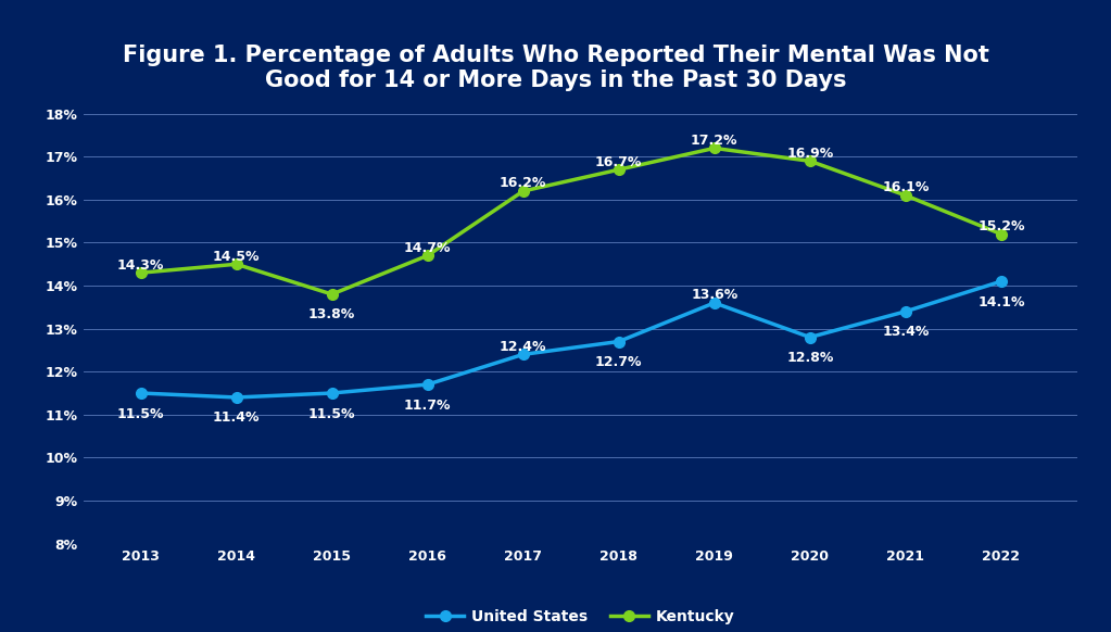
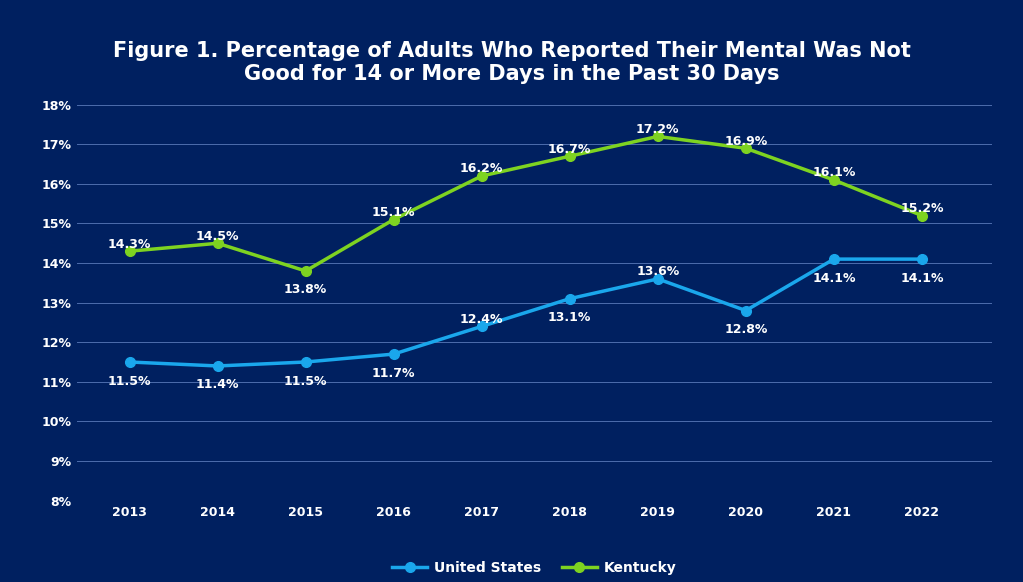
Kentucky/2016: 14.7% -> 15.1%
United States/2018: 12.7% -> 13.1%
United States/2021: 13.4% -> 14.1%
